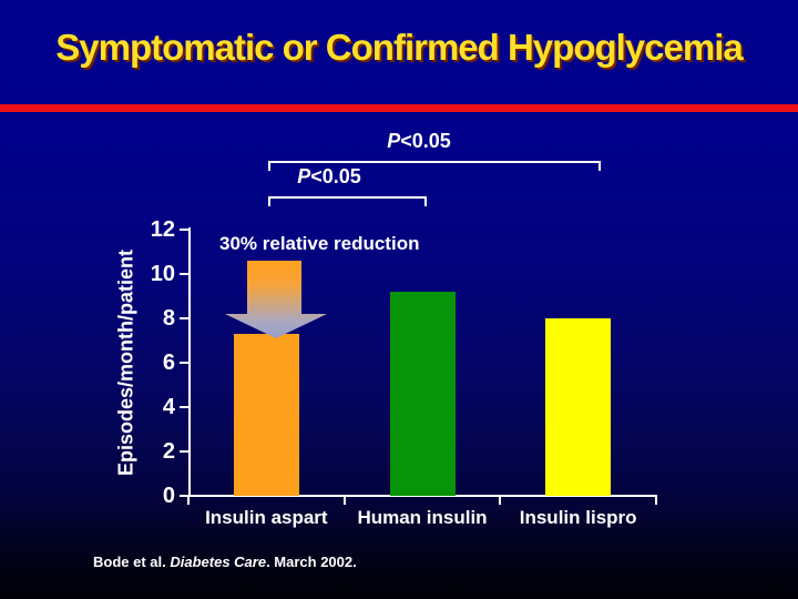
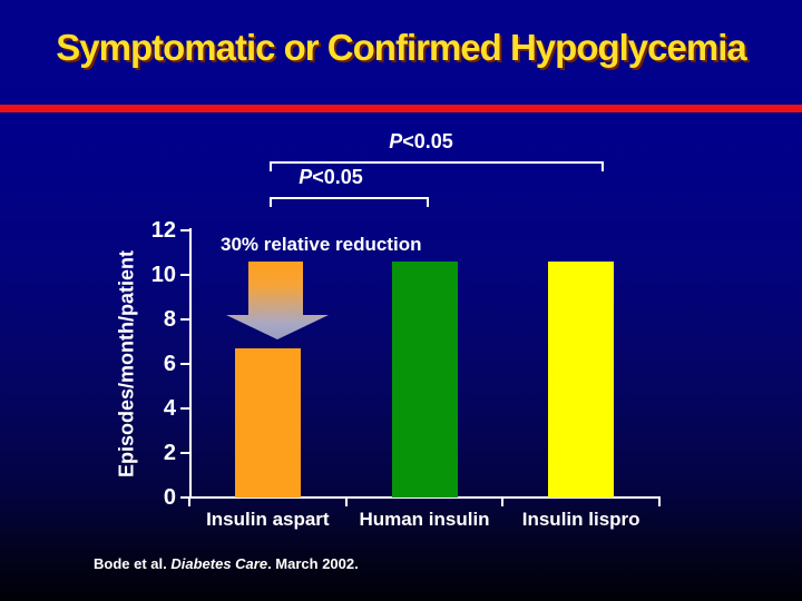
Insulin aspart: 7.3 -> 6.7
Human insulin: 9.2 -> 10.6
Insulin lispro: 8.0 -> 10.6
